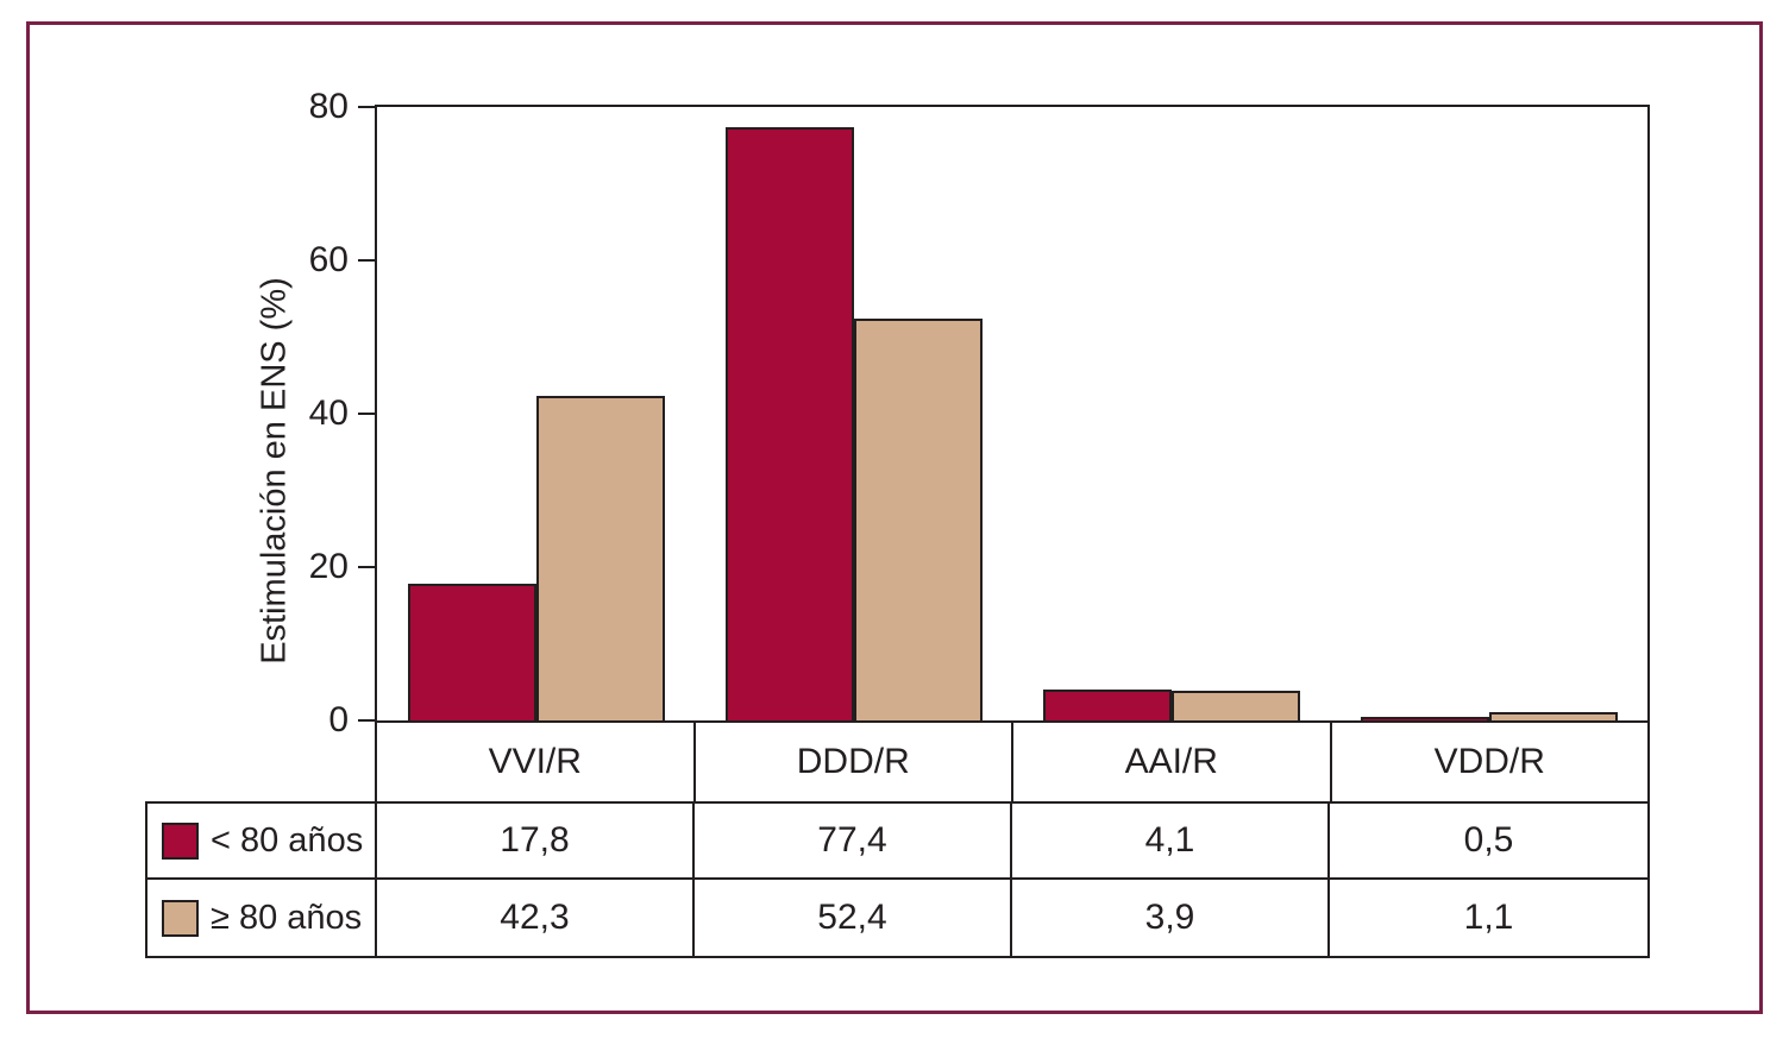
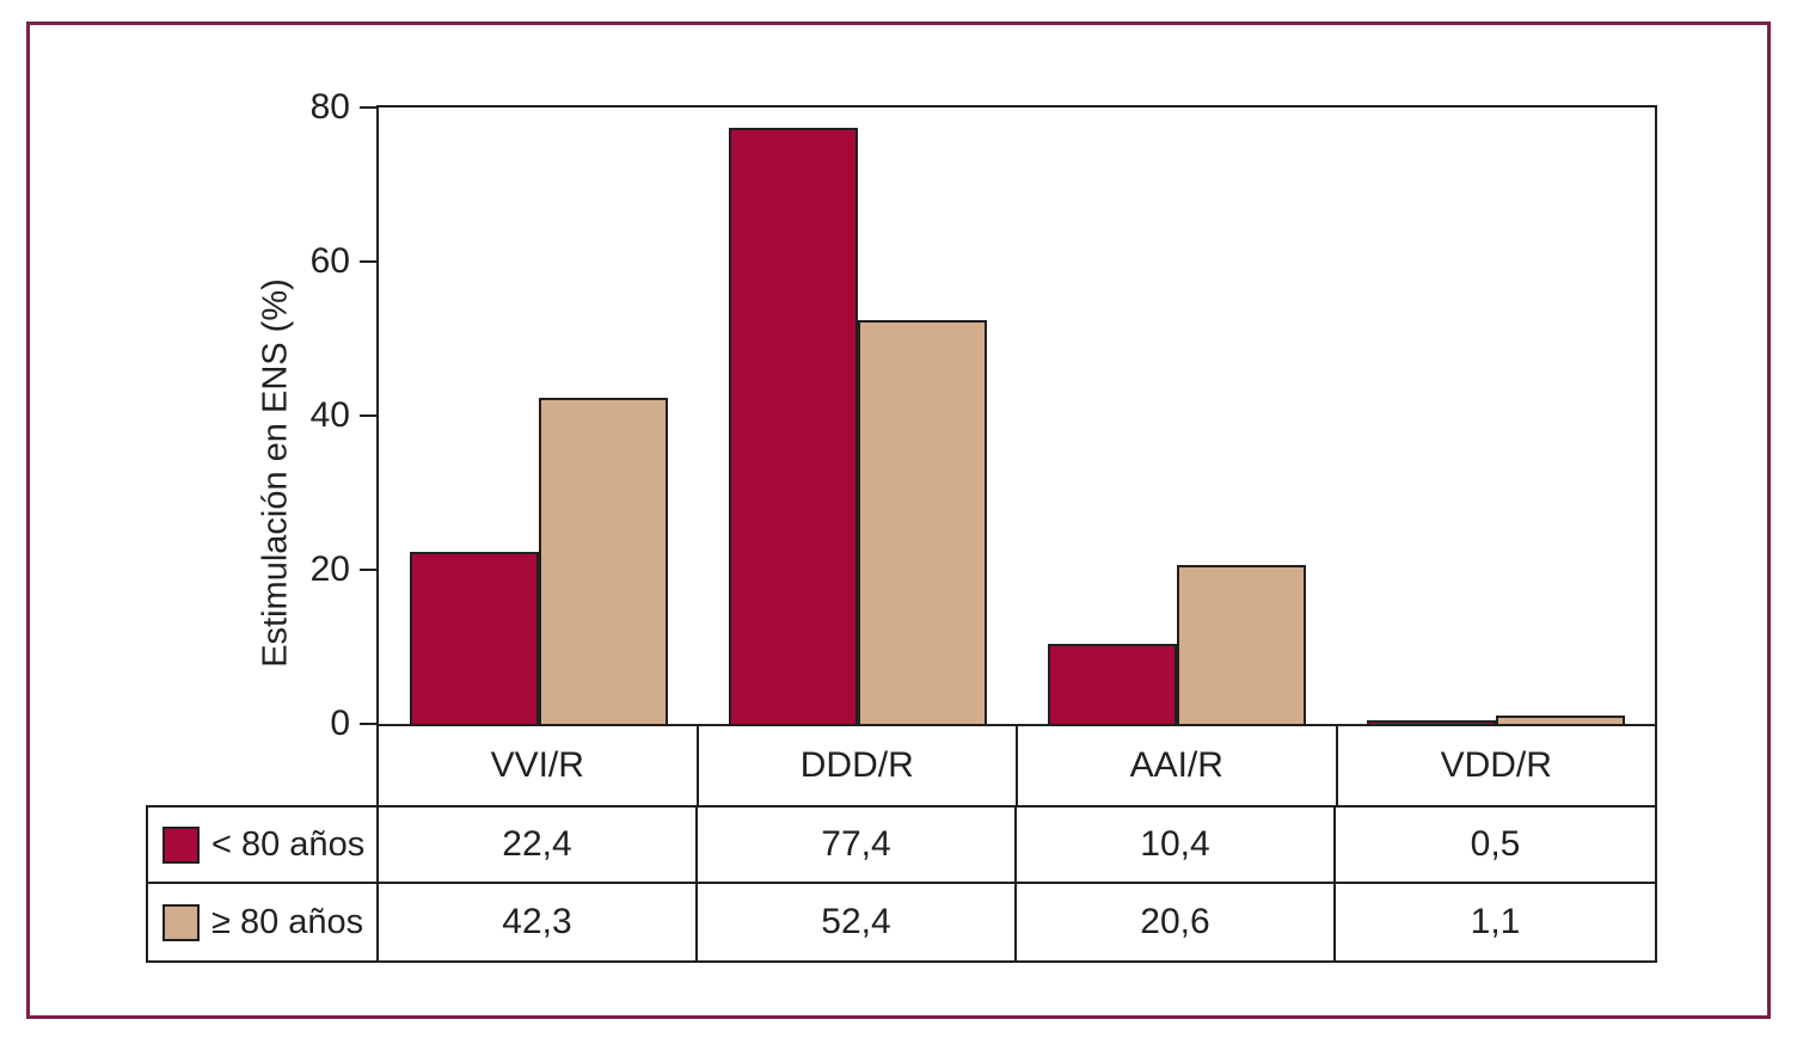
< 80 años/VVI/R: 17,8 -> 22,4
< 80 años/AAI/R: 4,1 -> 10,4
≥ 80 años/AAI/R: 3,9 -> 20,6
